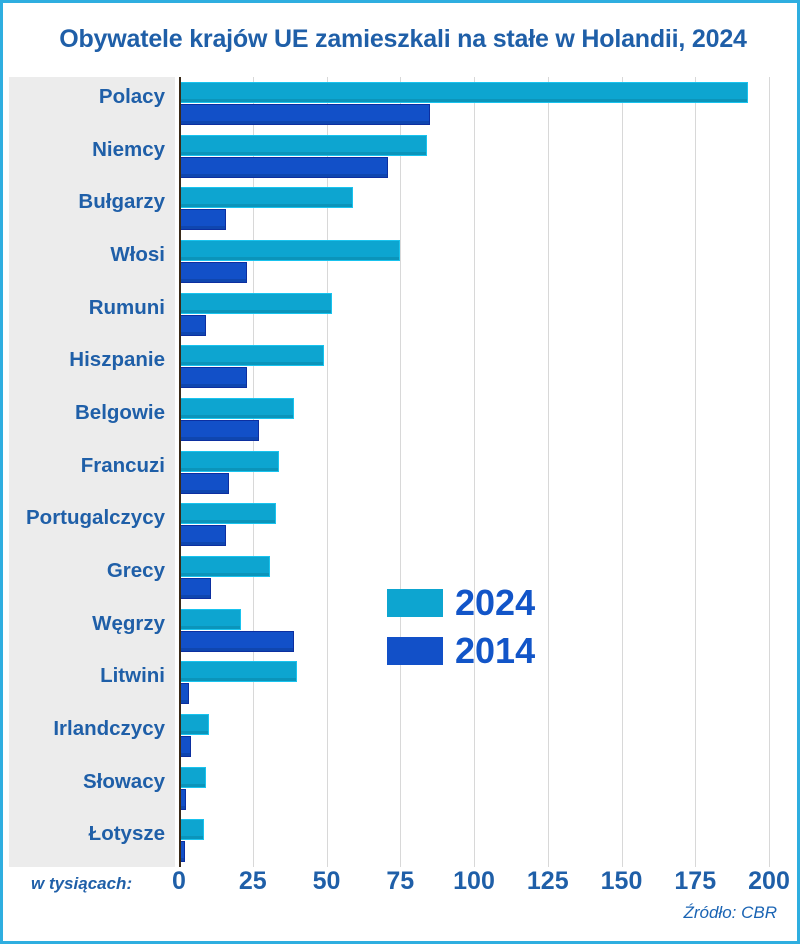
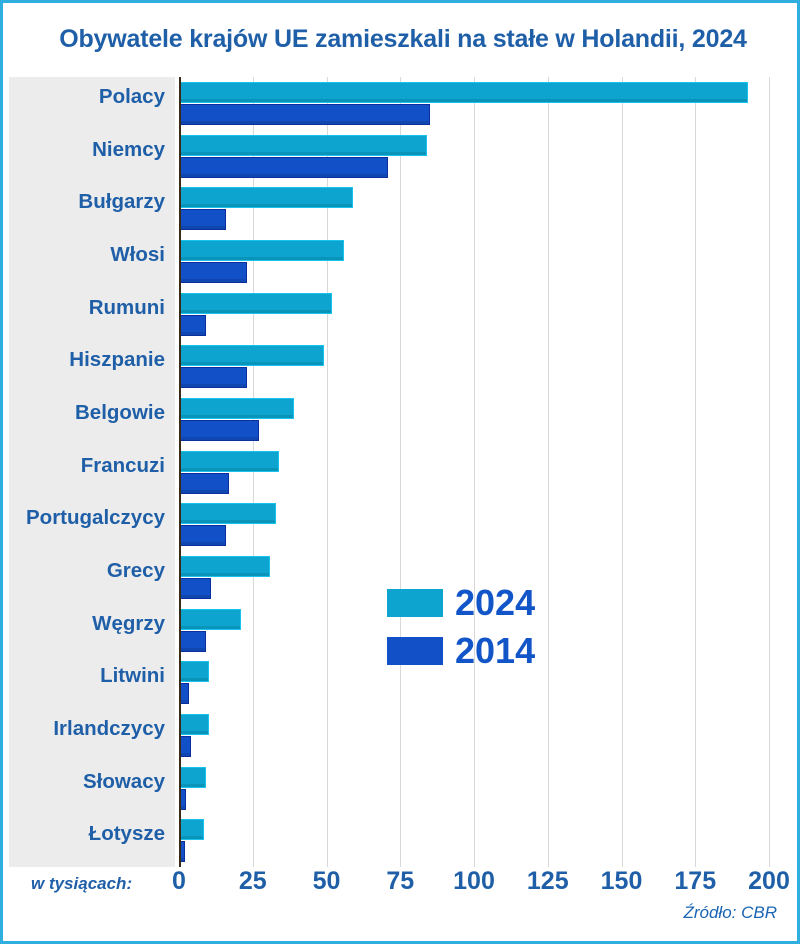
2024/Włosi: 75 -> 56
2014/Węgrzy: 39 -> 9
2024/Litwini: 40 -> 10
